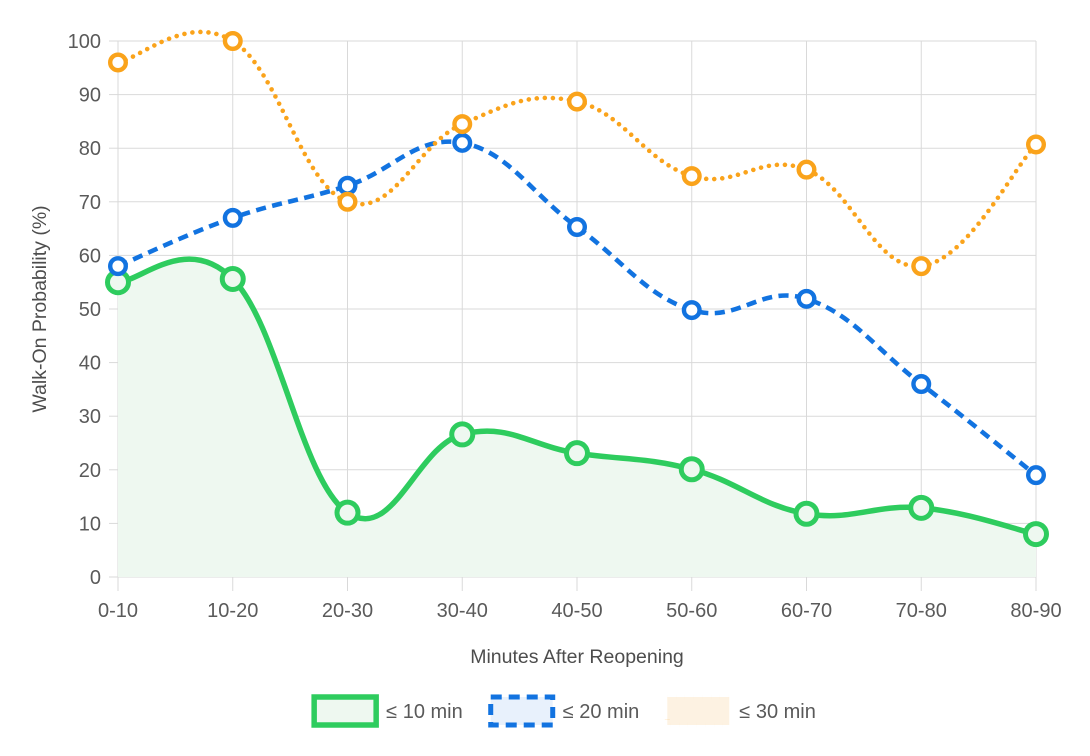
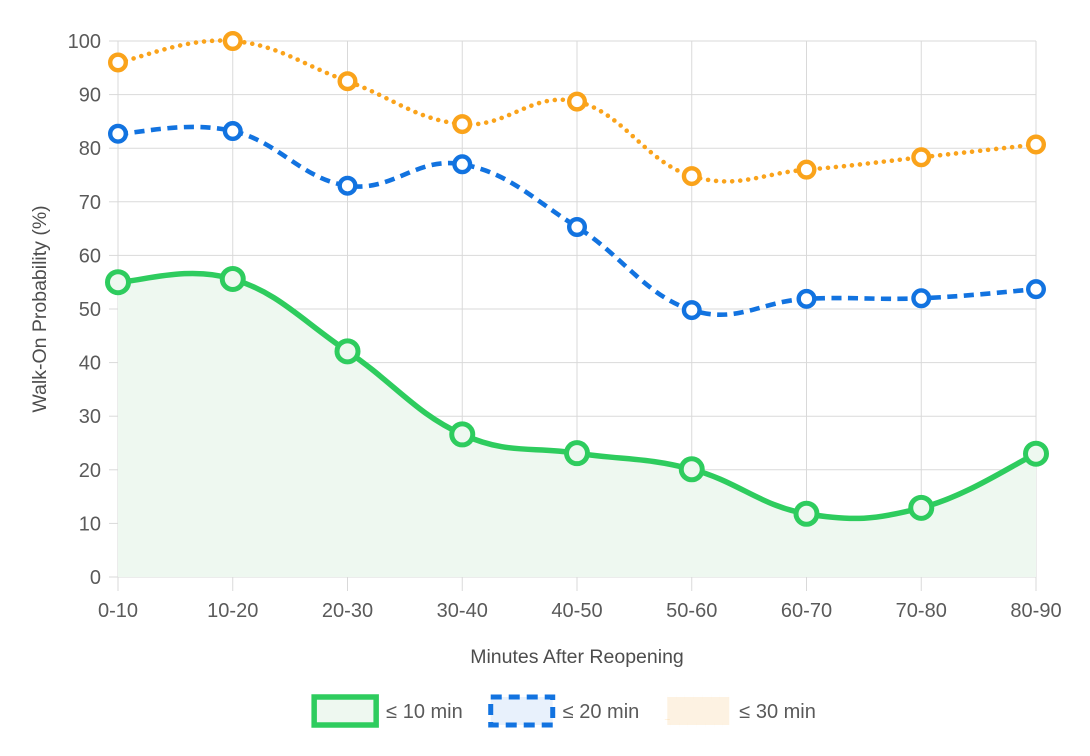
≤ 20 min/0-10: 58 -> 83
≤ 20 min/10-20: 67 -> 83
≤ 10 min/20-30: 12 -> 42
≤ 30 min/20-30: 70 -> 92
≤ 20 min/30-40: 81 -> 77
≤ 20 min/70-80: 36 -> 52
≤ 30 min/70-80: 58 -> 78
≤ 10 min/80-90: 8 -> 23
≤ 20 min/80-90: 19 -> 54
